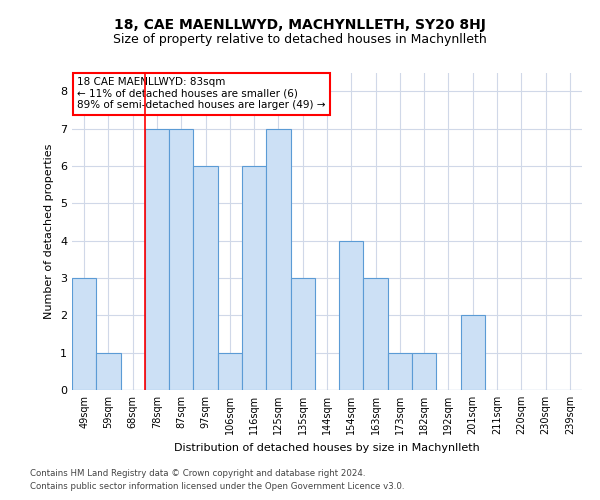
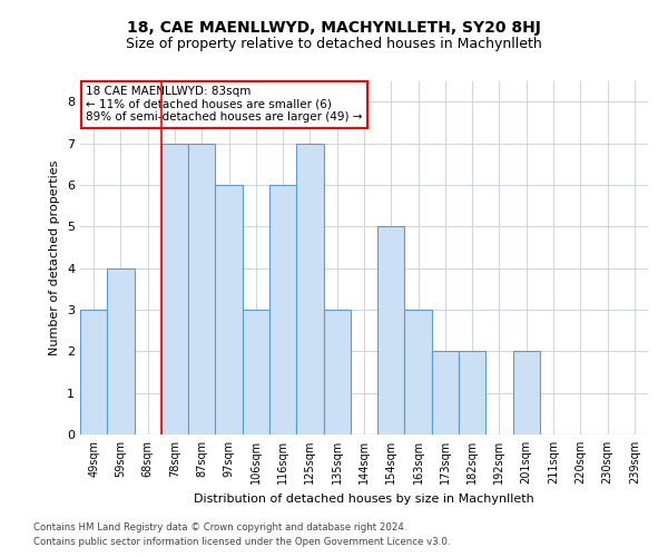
59sqm: 1 -> 4
106sqm: 1 -> 3
154sqm: 4 -> 5
173sqm: 1 -> 2
182sqm: 1 -> 2
